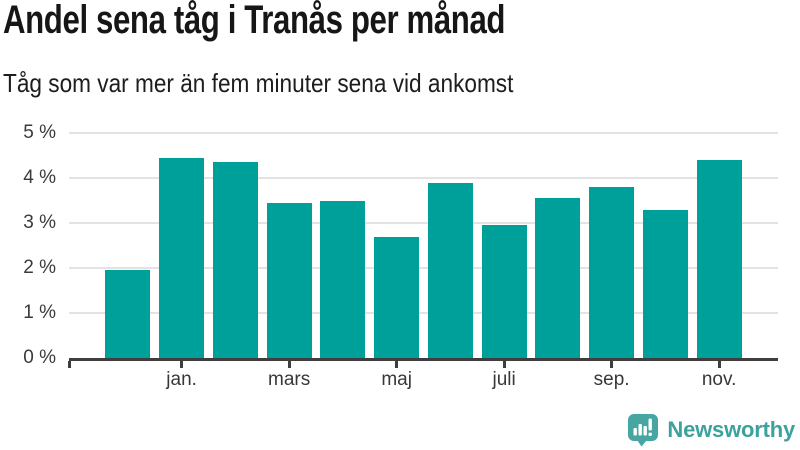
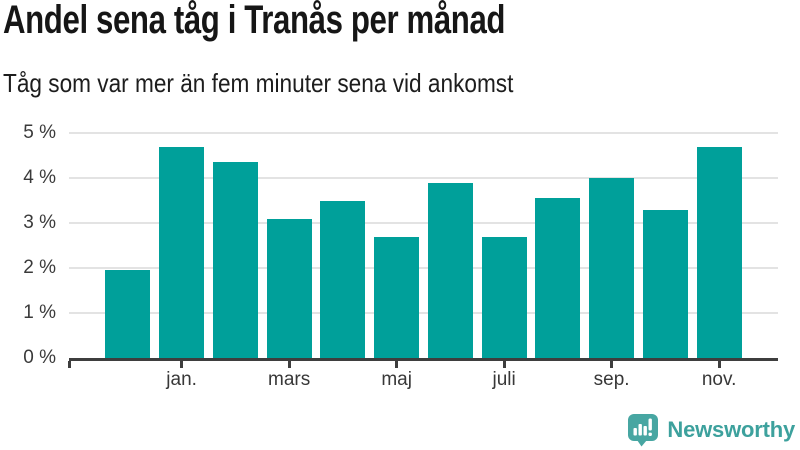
jan.: 4.5% -> 4.7%
mars: 3.5% -> 3.1%
juli: 3.0% -> 2.7%
sep.: 3.8% -> 4.0%
nov.: 4.4% -> 4.7%
